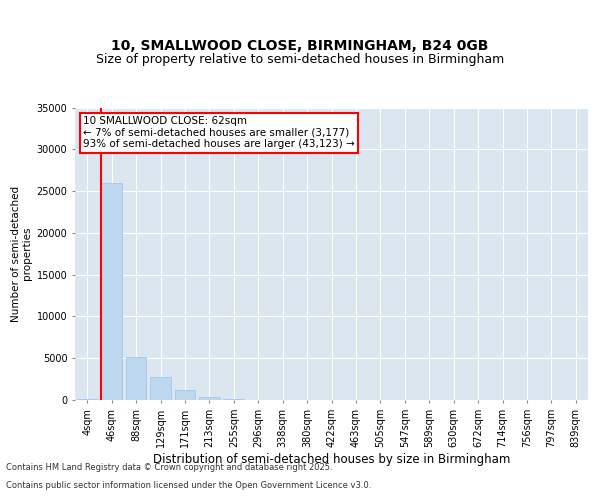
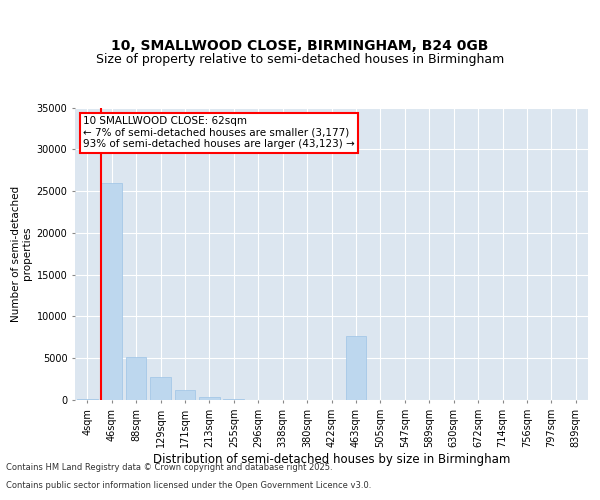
463sqm: 0 -> 7600
